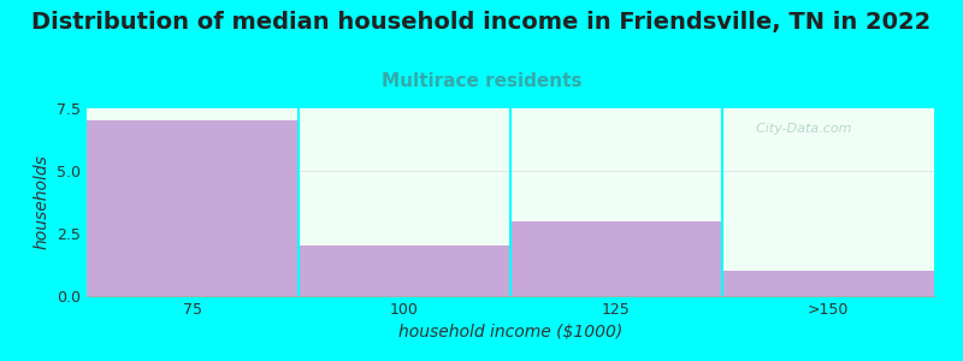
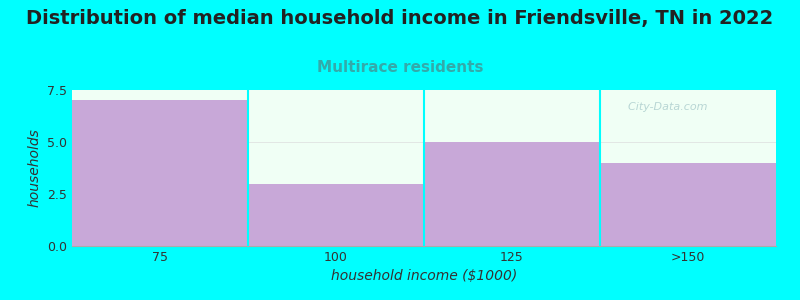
100: 2 -> 3
125: 3 -> 5
>150: 1 -> 4
